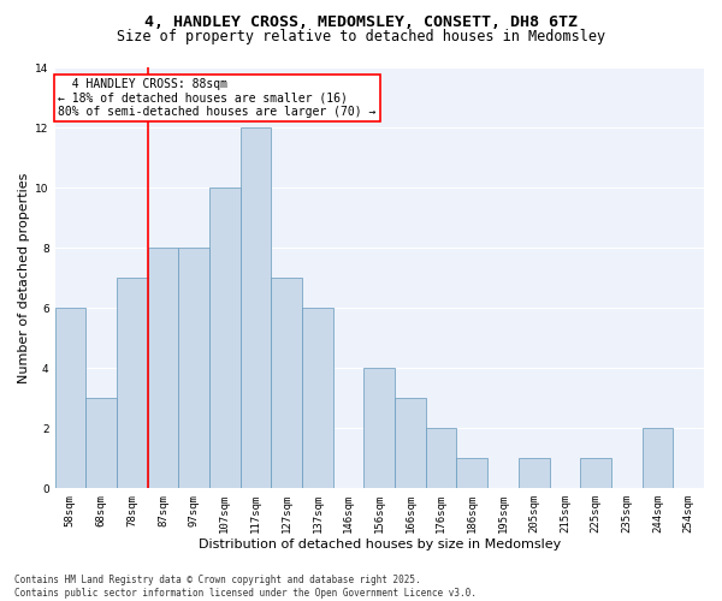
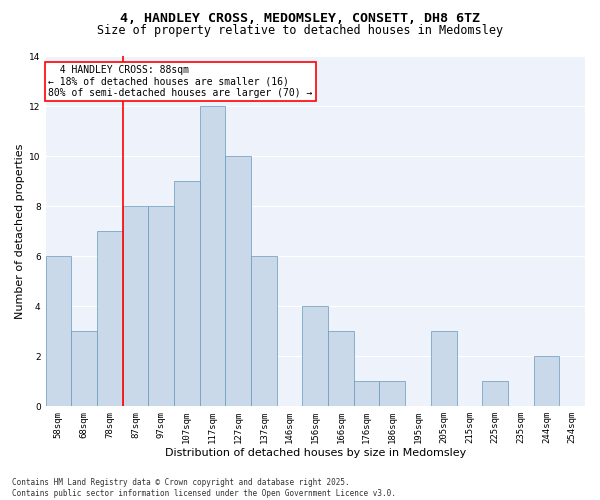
107sqm: 10 -> 9
127sqm: 7 -> 10
176sqm: 2 -> 1
205sqm: 1 -> 3
